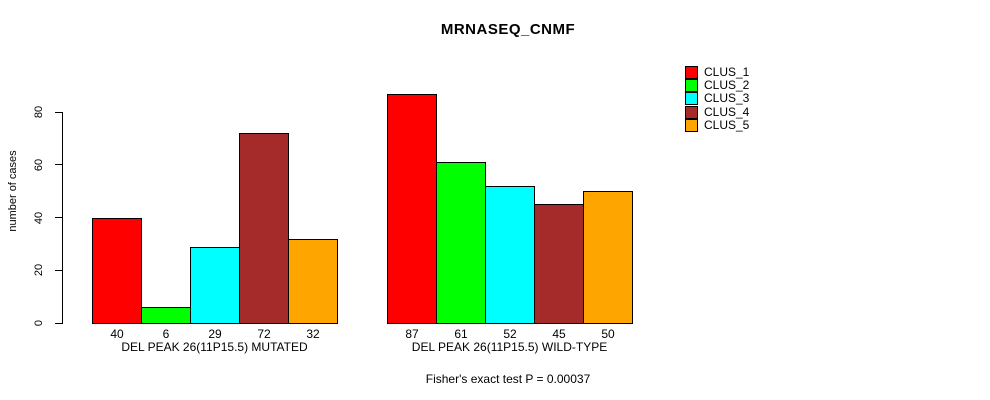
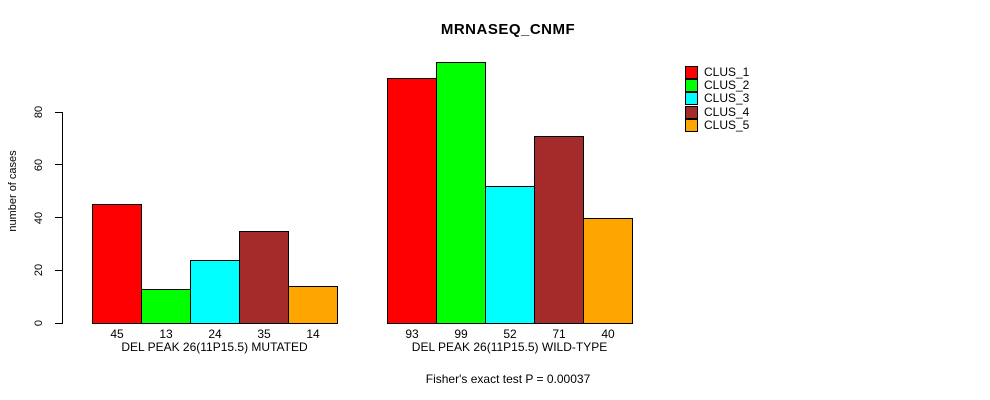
CLUS_1/DEL PEAK 26(11P15.5) MUTATED: 40 -> 45
CLUS_2/DEL PEAK 26(11P15.5) MUTATED: 6 -> 13
CLUS_3/DEL PEAK 26(11P15.5) MUTATED: 29 -> 24
CLUS_4/DEL PEAK 26(11P15.5) MUTATED: 72 -> 35
CLUS_5/DEL PEAK 26(11P15.5) MUTATED: 32 -> 14
CLUS_1/DEL PEAK 26(11P15.5) WILD-TYPE: 87 -> 93
CLUS_2/DEL PEAK 26(11P15.5) WILD-TYPE: 61 -> 99
CLUS_4/DEL PEAK 26(11P15.5) WILD-TYPE: 45 -> 71
CLUS_5/DEL PEAK 26(11P15.5) WILD-TYPE: 50 -> 40
